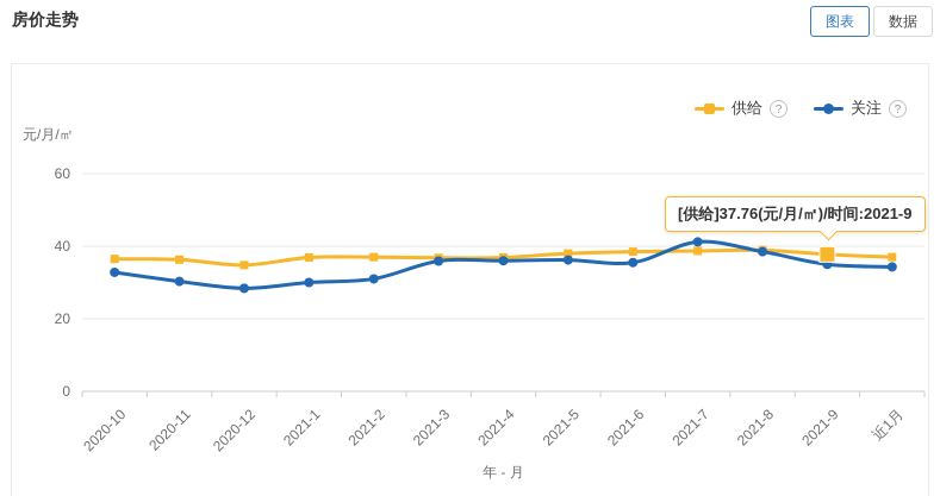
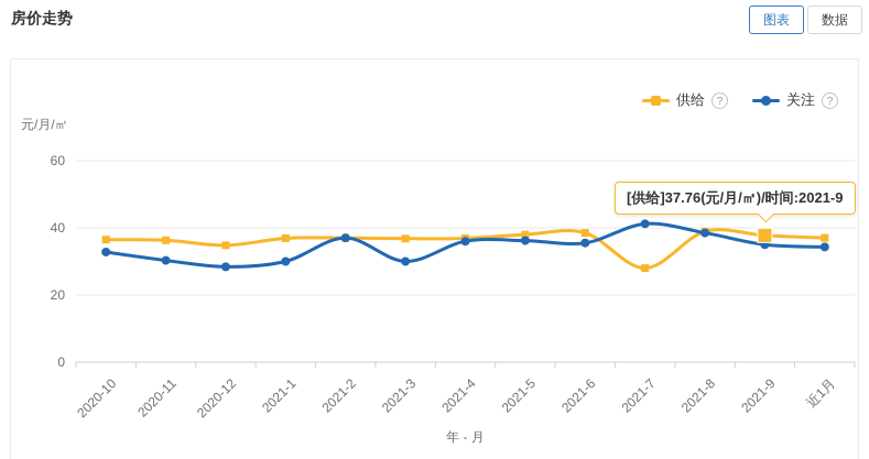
关注/2021-2: 31 -> 37
关注/2021-3: 36 -> 30
供给/2021-7: 39 -> 28
